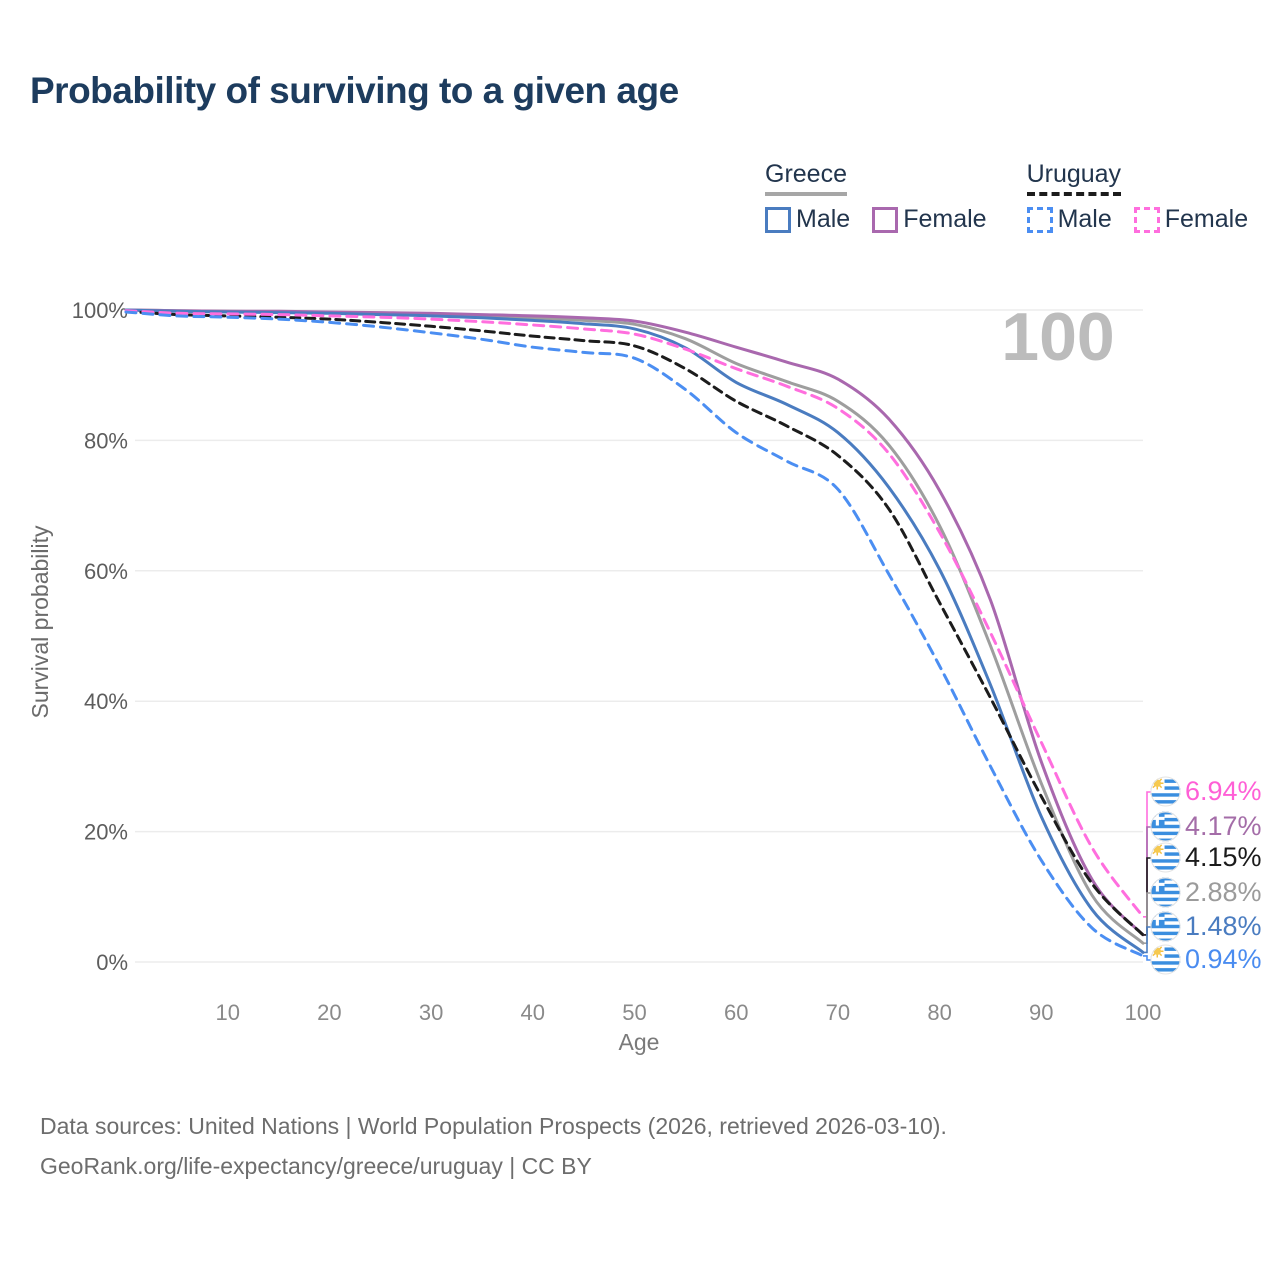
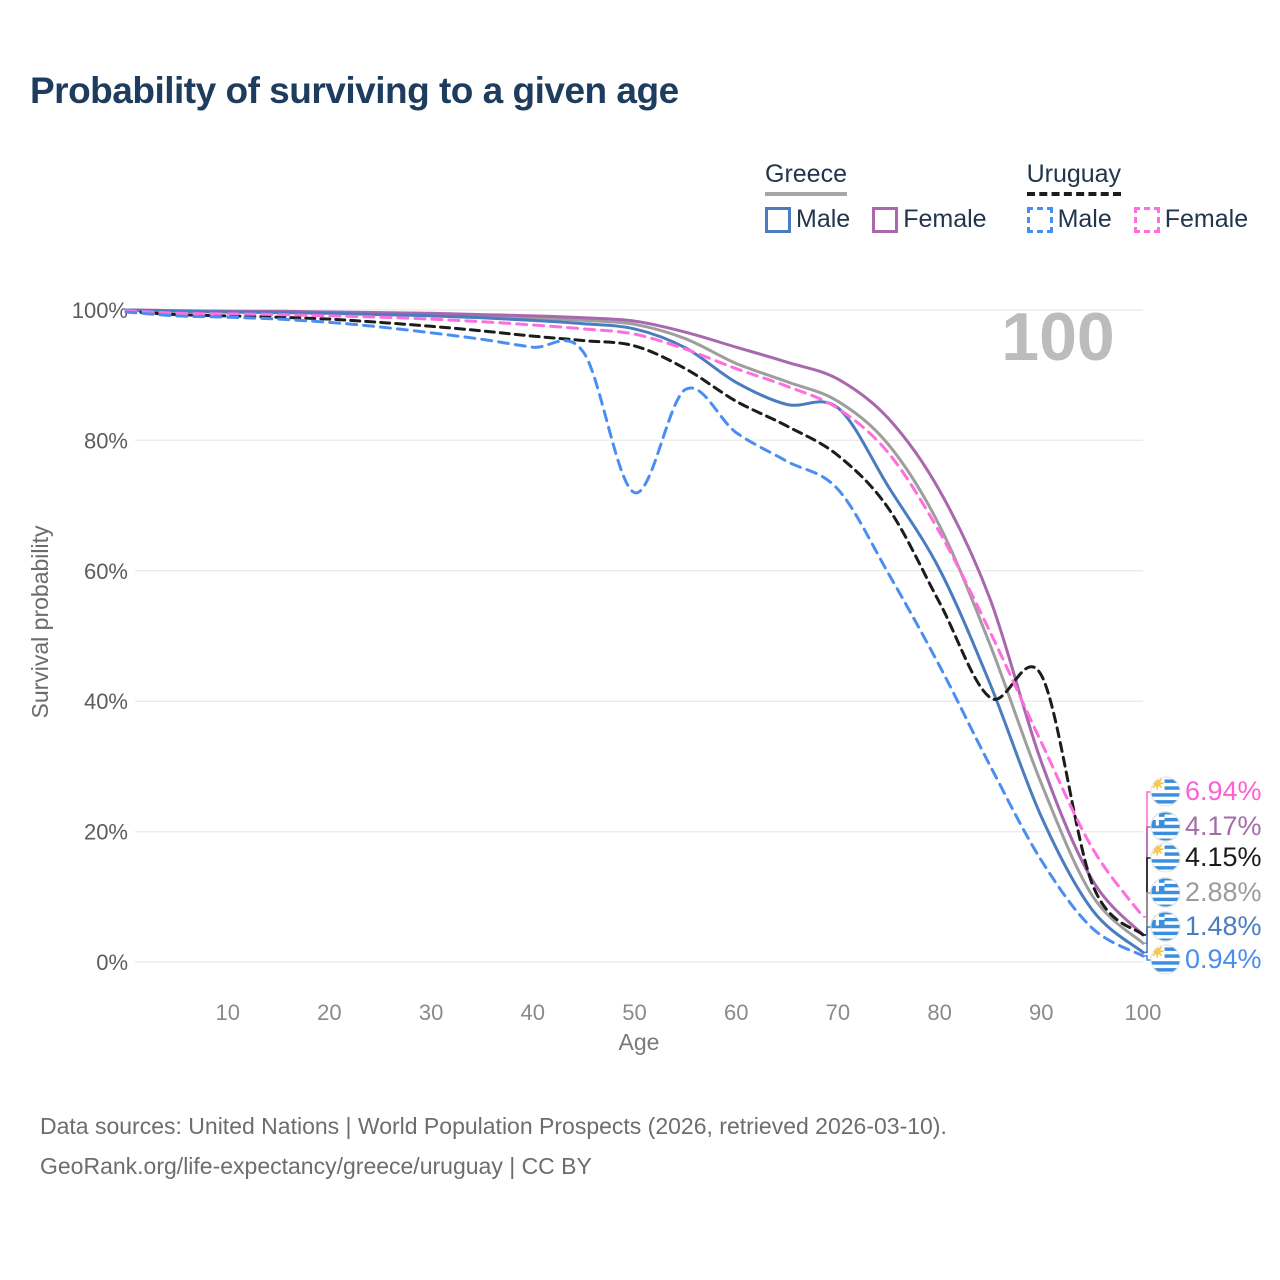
Uruguay Male/50: 93% -> 72%
Greece Male/70: 81% -> 85%
Uruguay/90: 25% -> 44%
